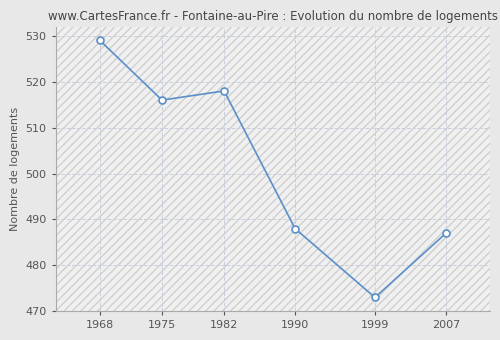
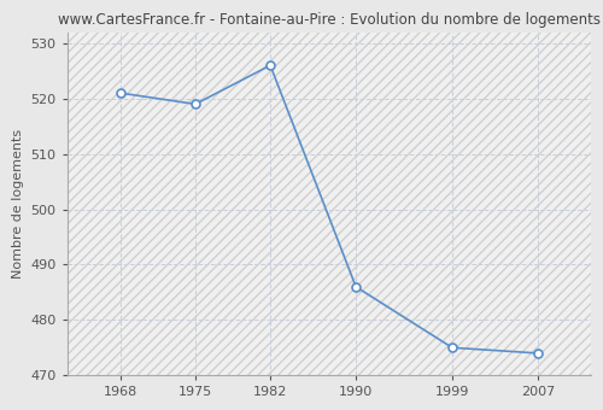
1968: 529 -> 521
1975: 516 -> 519
1982: 518 -> 526
1990: 488 -> 486
1999: 473 -> 475
2007: 487 -> 474
